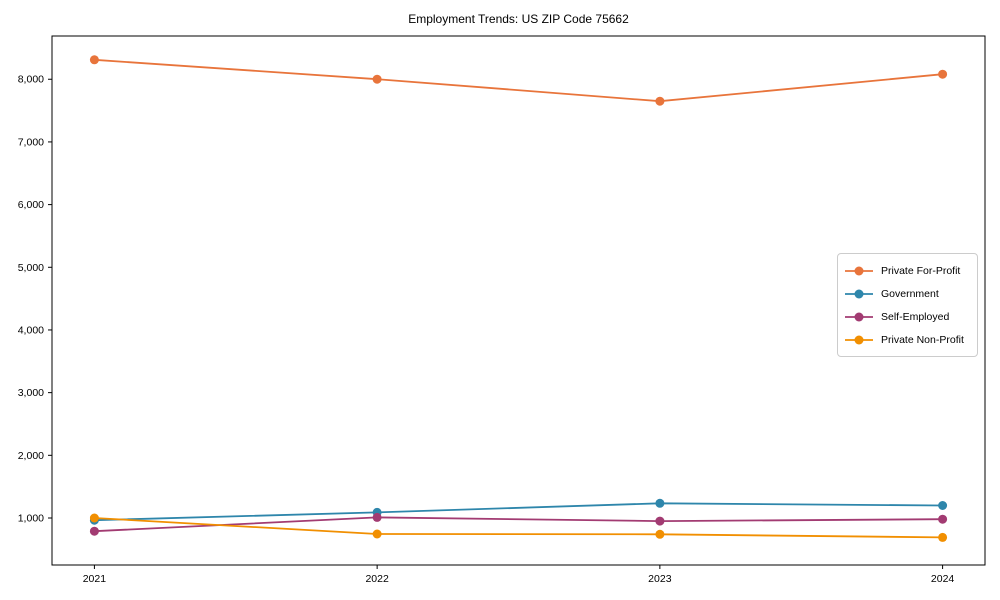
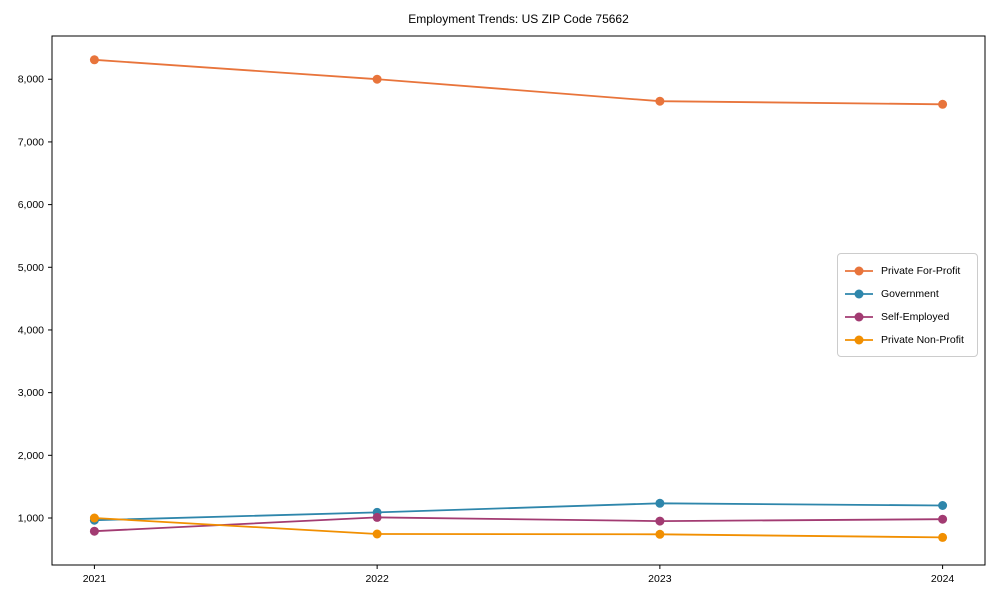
Private For-Profit/2024: 8100 -> 7600
